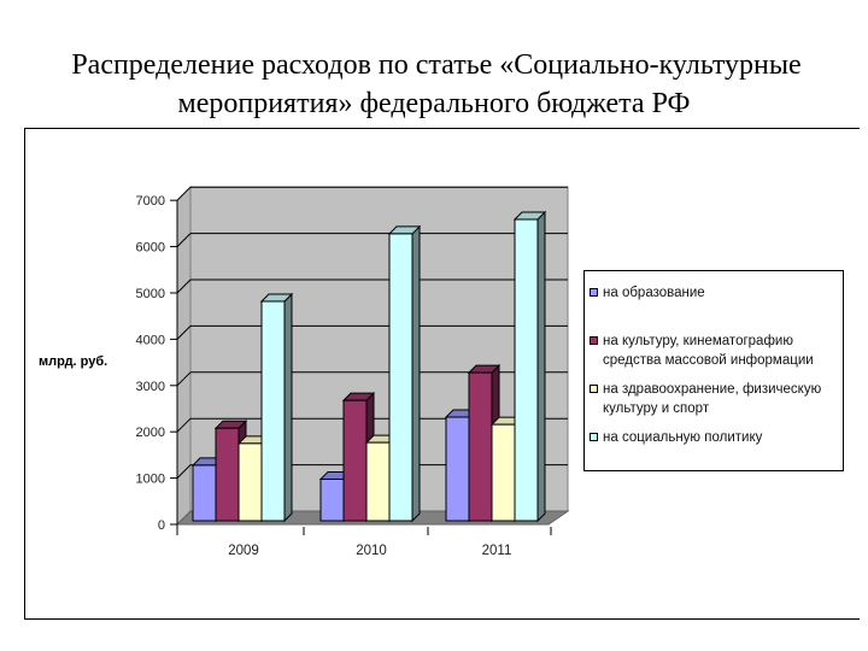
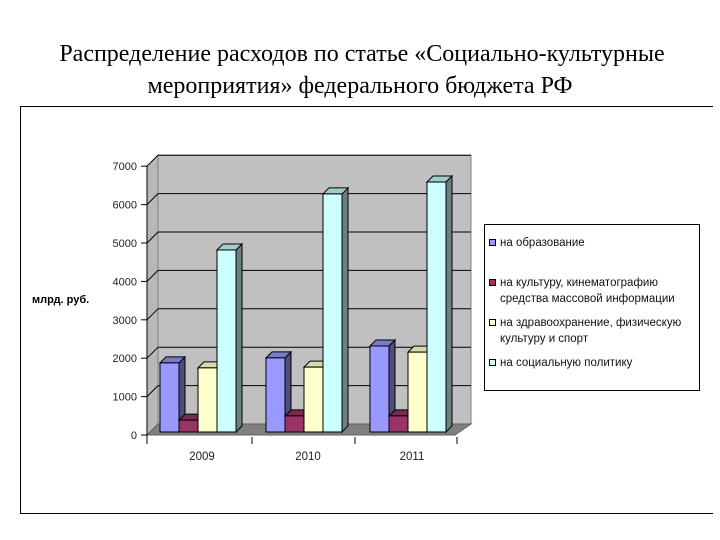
на образование/2009: 1200 -> 1800
на культуру, кинематографию средства массовой информации/2009: 2000 -> 300
на образование/2010: 900 -> 1900
на культуру, кинематографию средства массовой информации/2010: 2600 -> 400
на культуру, кинематографию средства массовой информации/2011: 3200 -> 400
